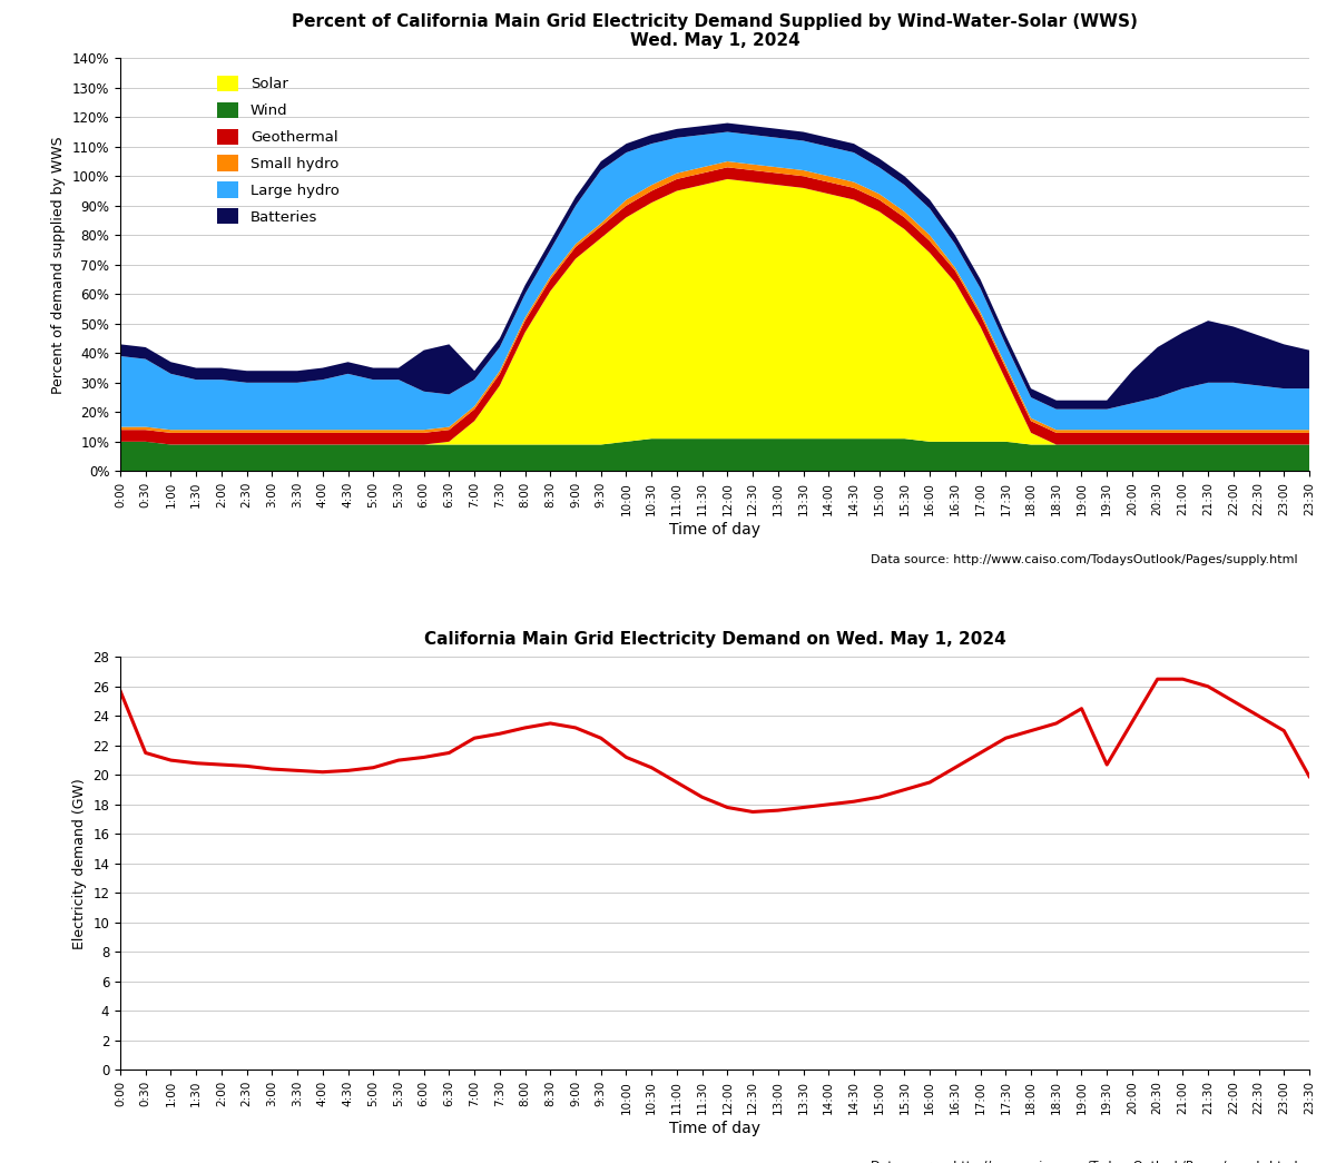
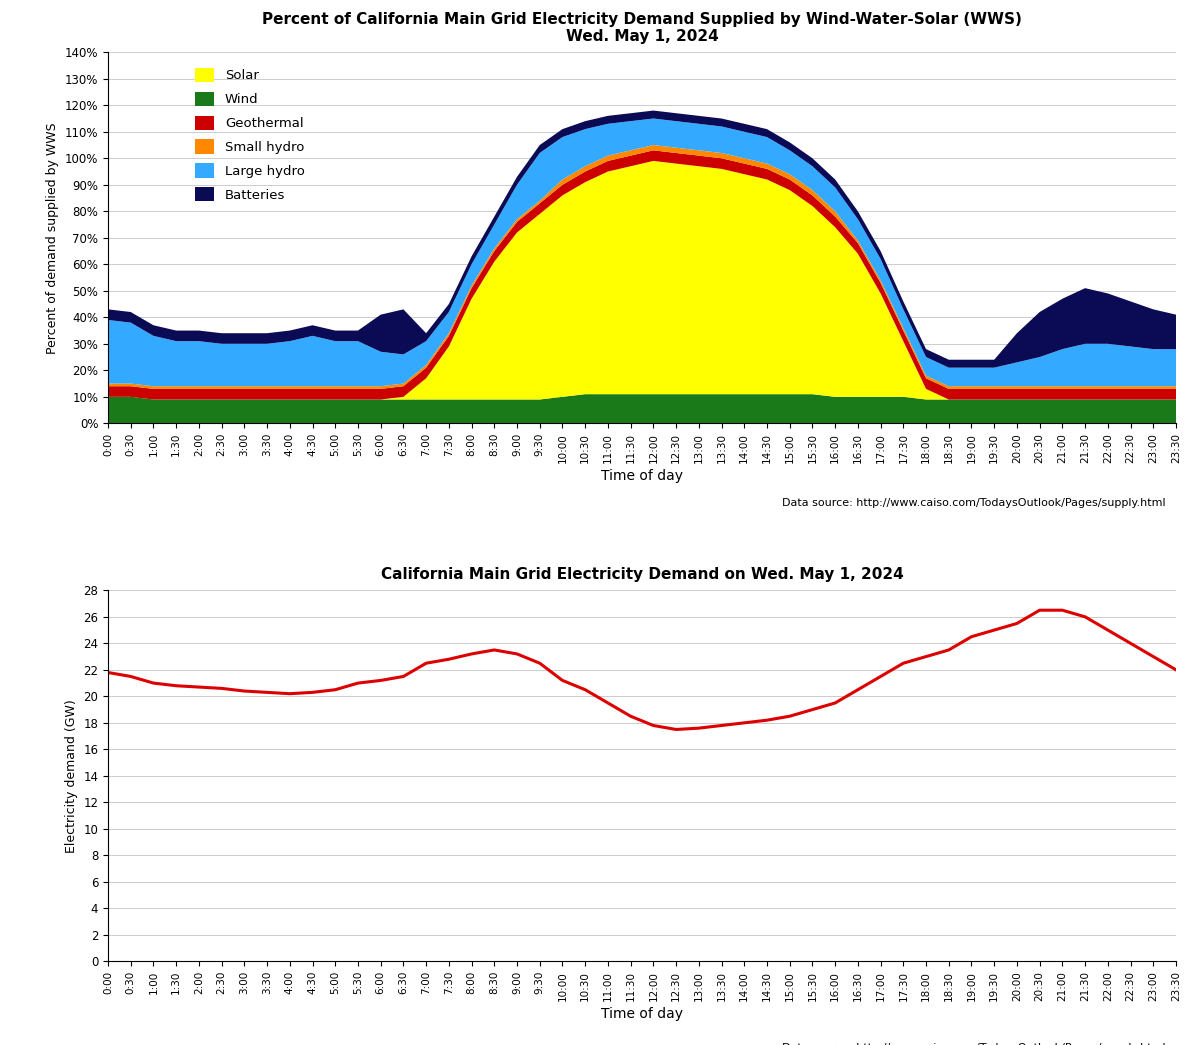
California Main Grid Electricity Demand on Wed. May 1, 2024/0:00: 25.7 -> 21.8
California Main Grid Electricity Demand on Wed. May 1, 2024/19:30: 20.7 -> 25.0
California Main Grid Electricity Demand on Wed. May 1, 2024/20:00: 23.6 -> 25.5
California Main Grid Electricity Demand on Wed. May 1, 2024/23:30: 19.9 -> 22.0
